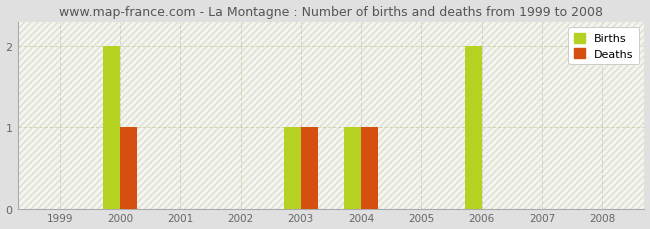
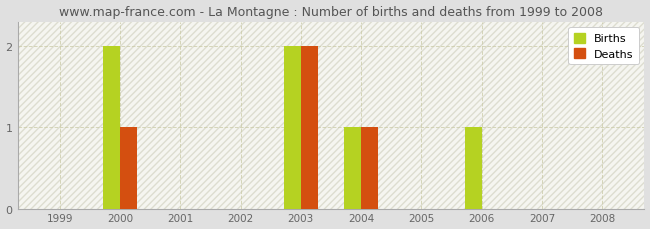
Births/2003: 1 -> 2
Deaths/2003: 1 -> 2
Births/2006: 2 -> 1
